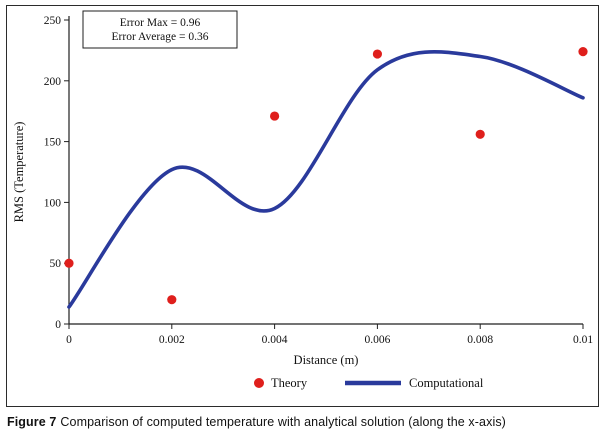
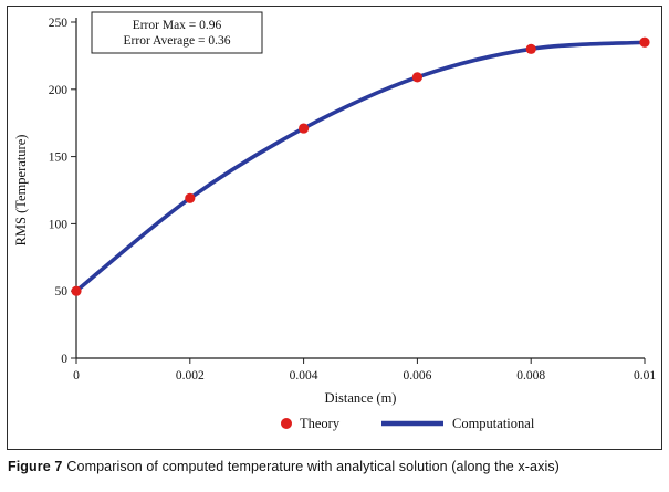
Computational/0: 14 -> 50
Theory/0.002: 20 -> 119
Computational/0.002: 127 -> 119
Computational/0.004: 95 -> 171
Theory/0.006: 222 -> 209
Theory/0.008: 156 -> 230
Computational/0.008: 220 -> 230
Theory/0.01: 224 -> 235
Computational/0.01: 186 -> 235
